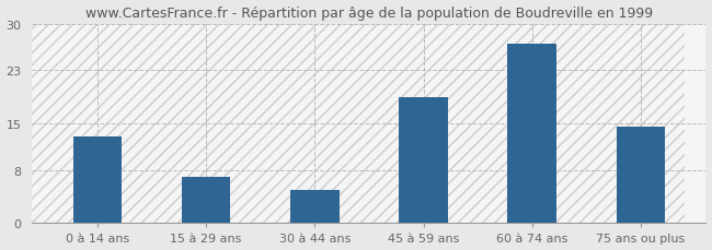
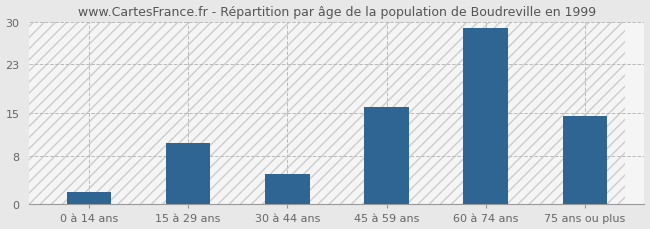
0 à 14 ans: 13.0 -> 2.0
15 à 29 ans: 7.0 -> 10.0
45 à 59 ans: 19.0 -> 16.0
60 à 74 ans: 27.0 -> 29.0
